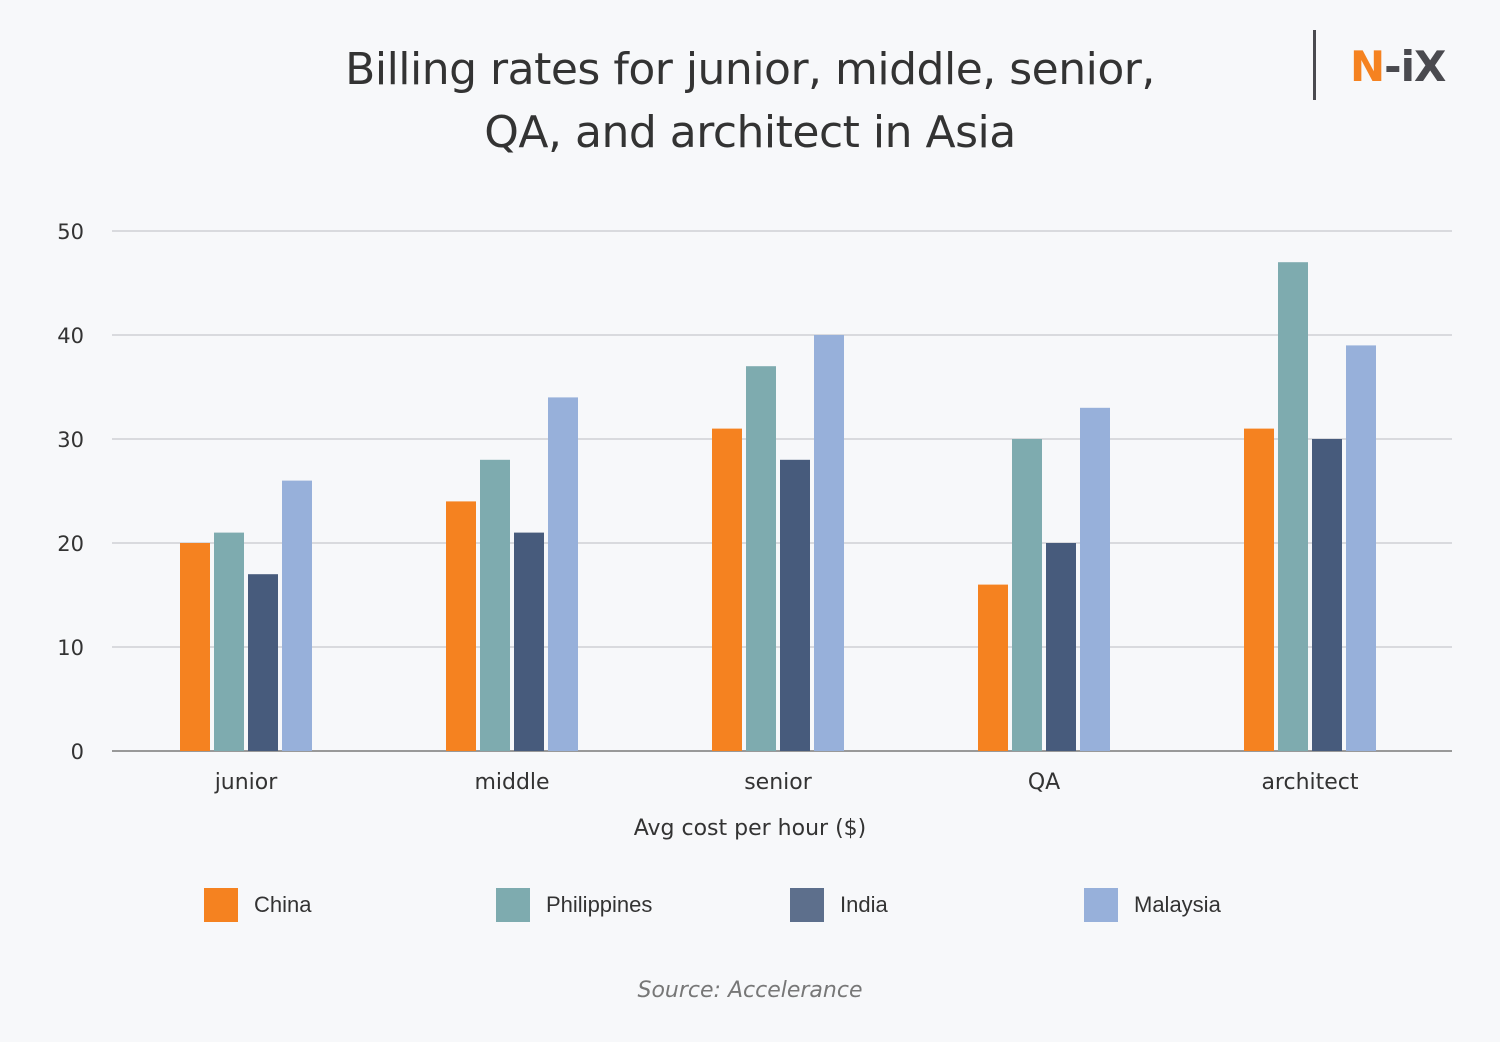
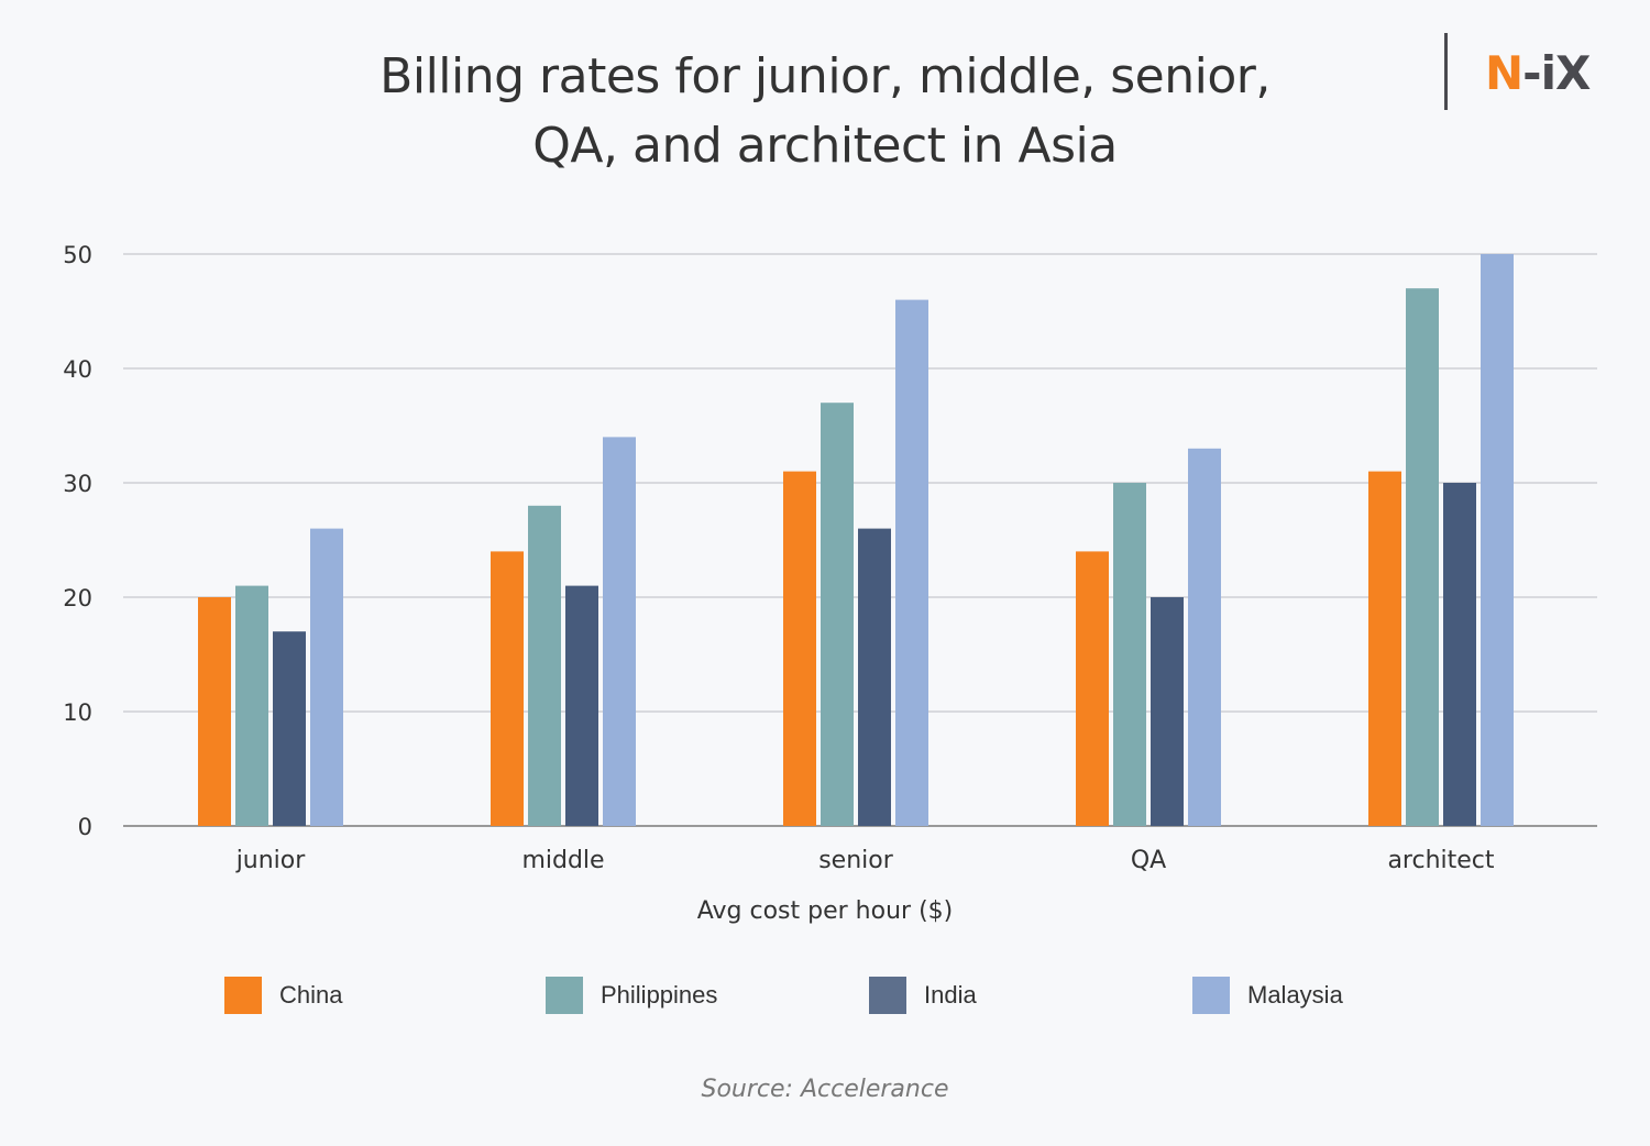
India/senior: 28 -> 26
Malaysia/senior: 40 -> 46
China/QA: 16 -> 24
Malaysia/architect: 39 -> 50
